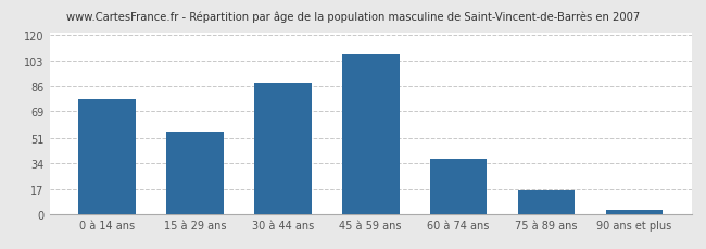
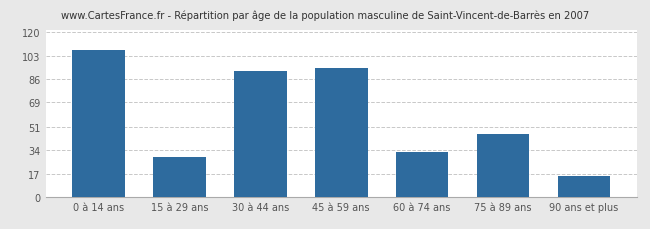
0 à 14 ans: 77 -> 107
15 à 29 ans: 55 -> 29
30 à 44 ans: 88 -> 92
45 à 59 ans: 107 -> 94
60 à 74 ans: 37 -> 33
75 à 89 ans: 16 -> 46
90 ans et plus: 3 -> 15
